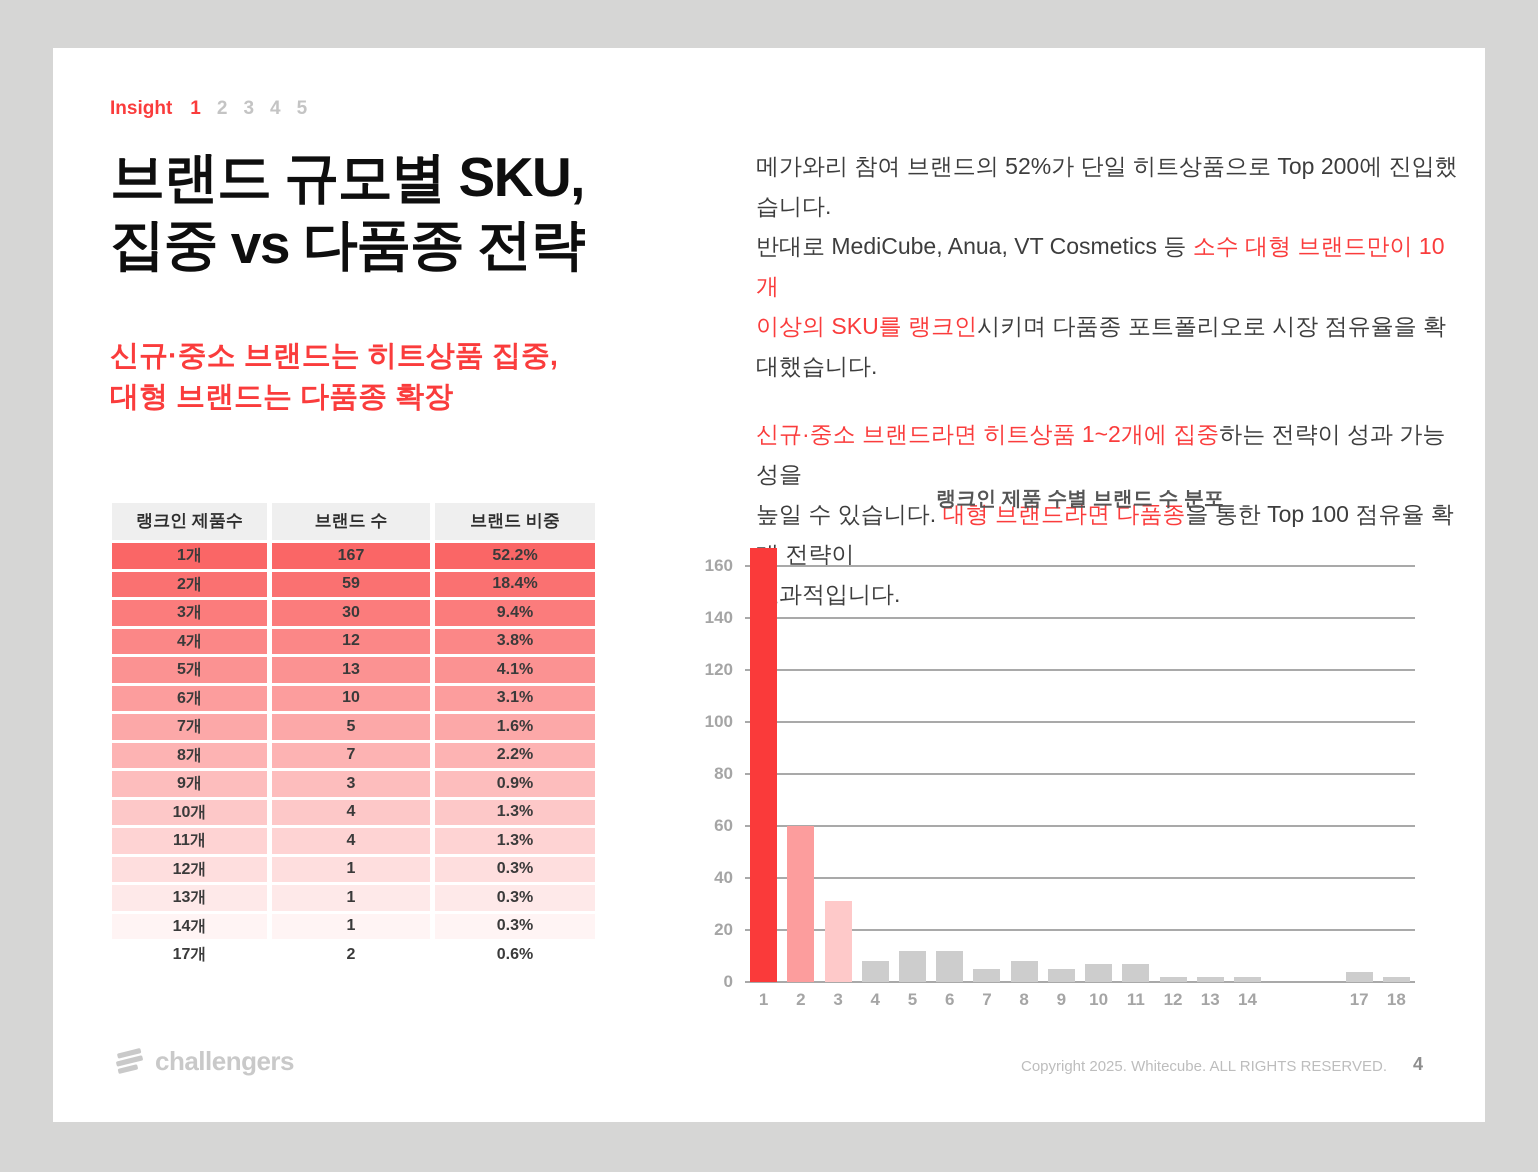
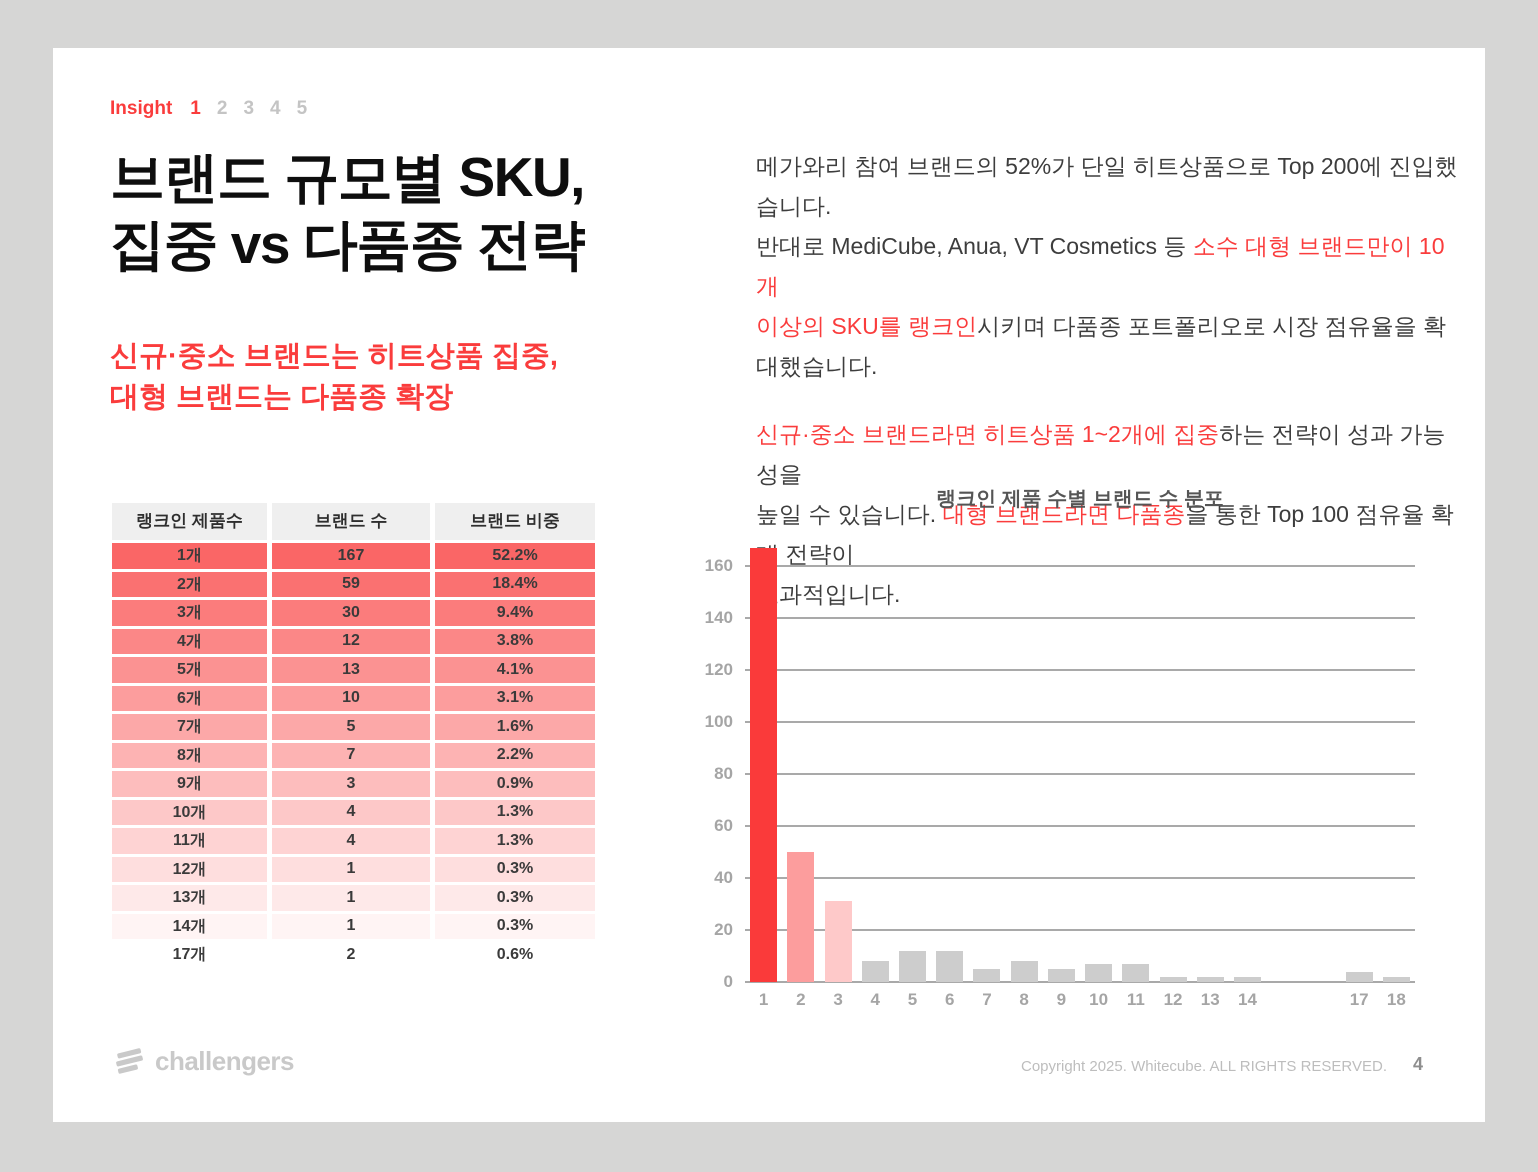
2: 60 -> 50
